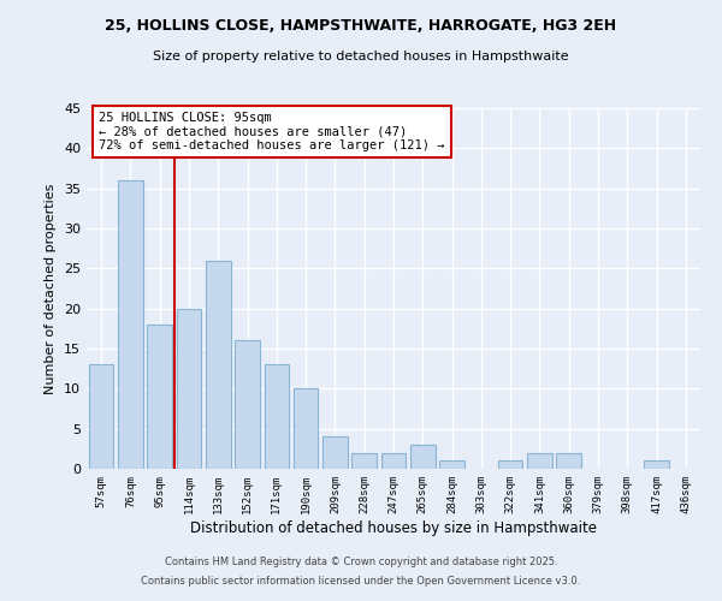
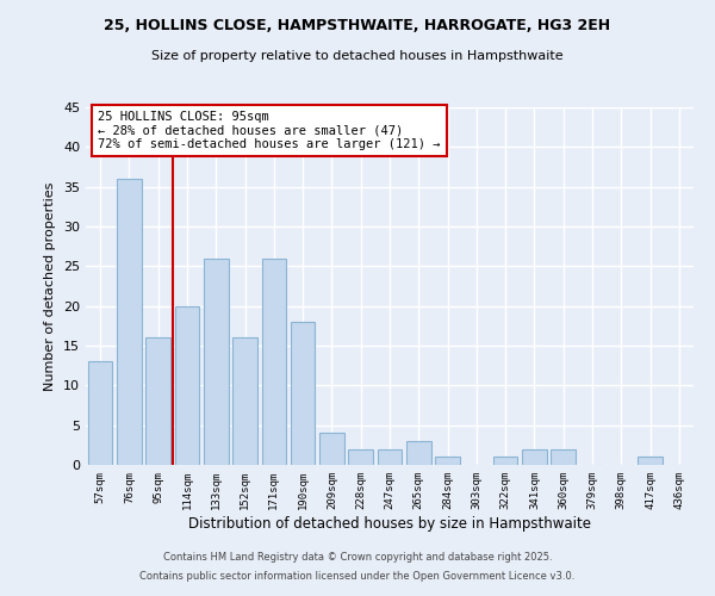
95sqm: 18 -> 16
171sqm: 13 -> 26
190sqm: 10 -> 18
